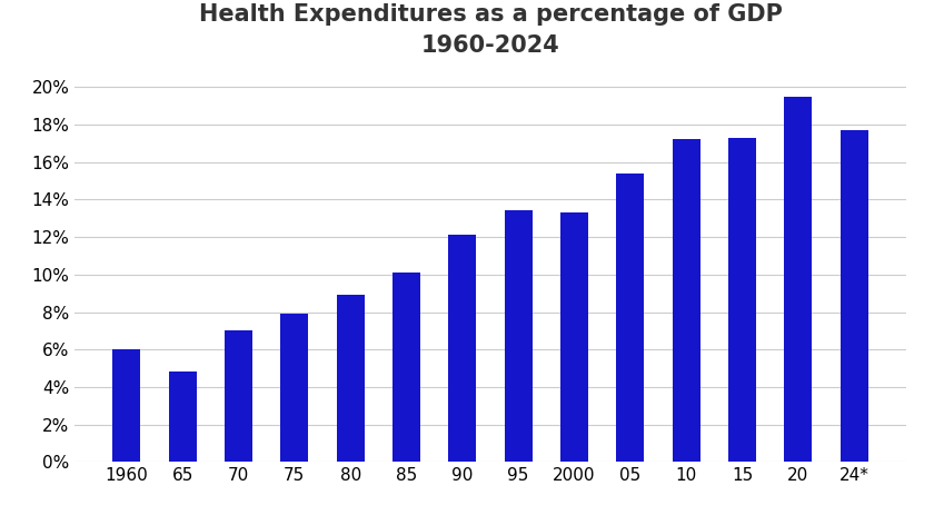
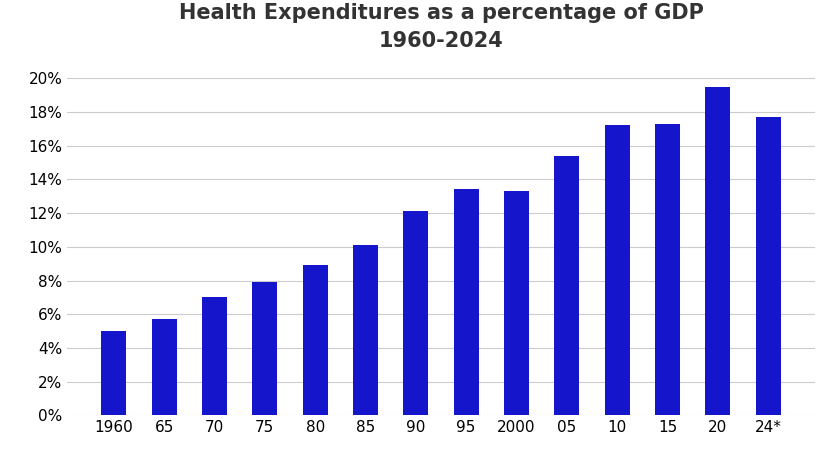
1960: 6.0% -> 5.0%
65: 4.8% -> 5.7%
